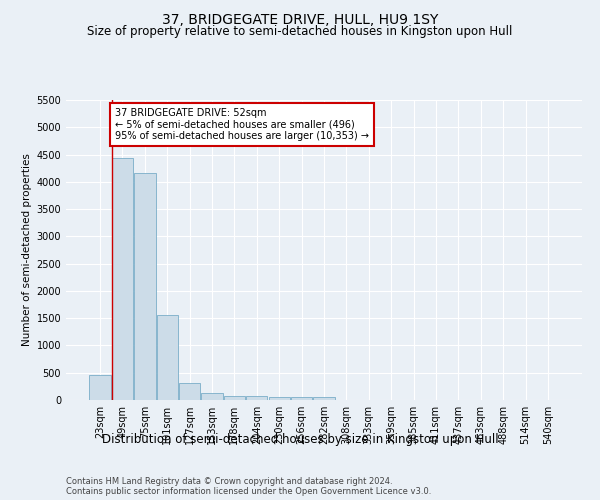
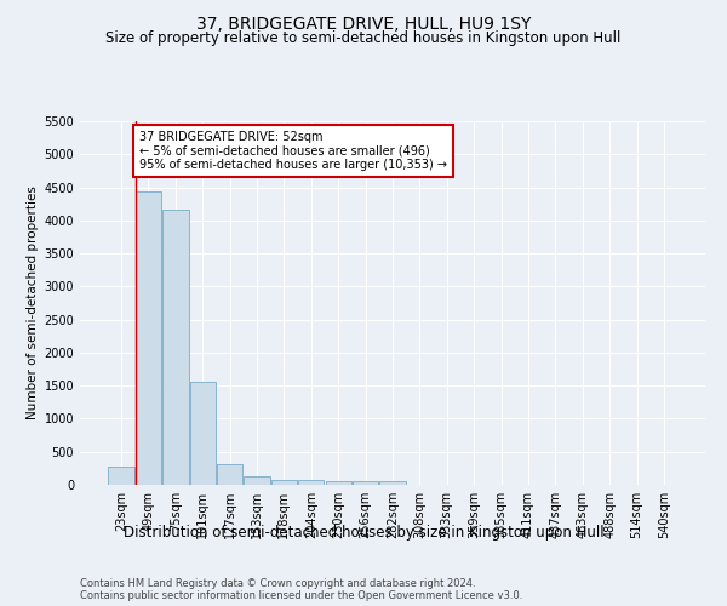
23sqm: 460 -> 280
